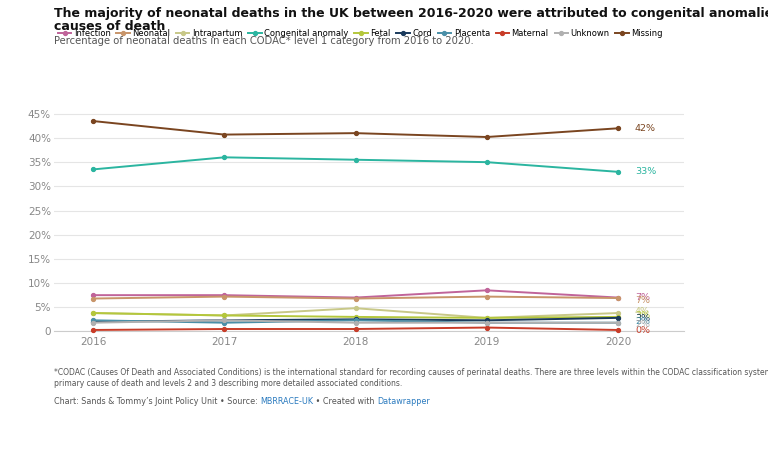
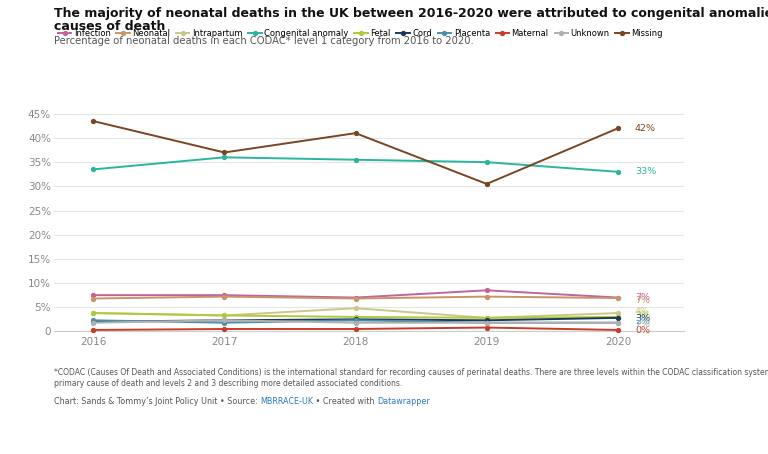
Missing/2017: 40.7% -> 37.0%
Missing/2019: 40.2% -> 30.5%
